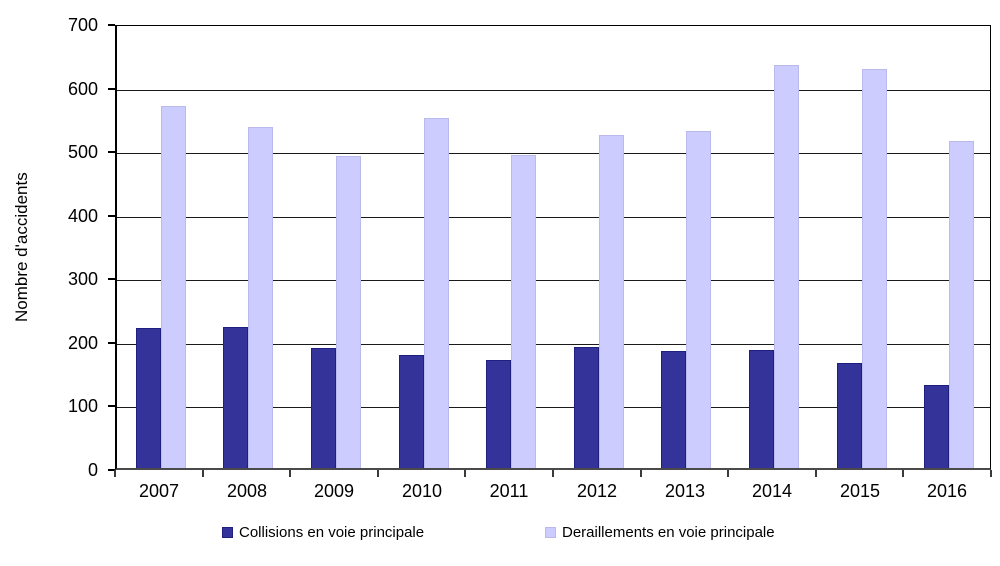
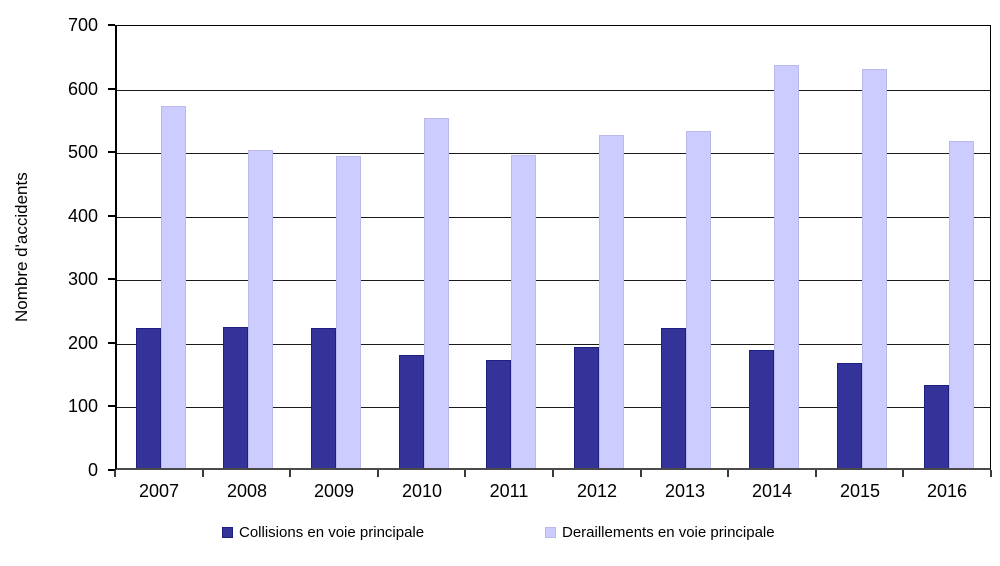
Deraillements en voie principale/2008: 540 -> 500
Collisions en voie principale/2009: 190 -> 220
Collisions en voie principale/2013: 180 -> 220
